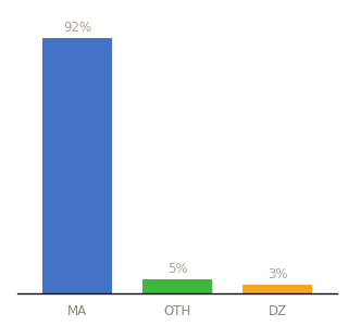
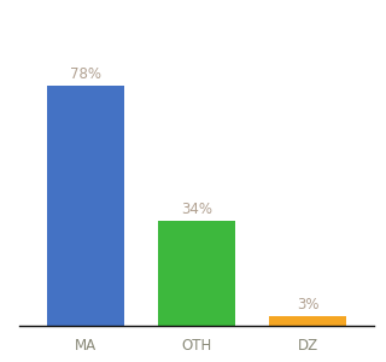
MA: 92% -> 78%
OTH: 5% -> 34%
